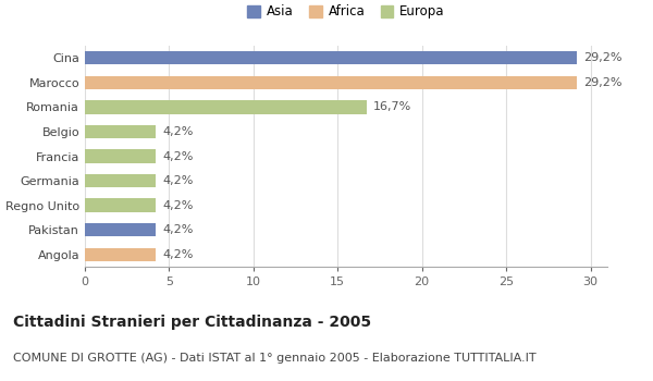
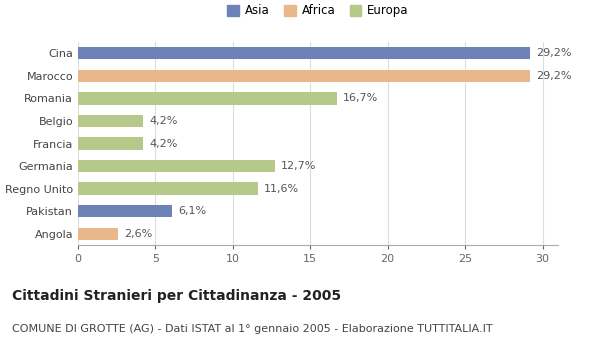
Germania: 4,2% -> 12,7%
Regno Unito: 4,2% -> 11,6%
Pakistan: 4,2% -> 6,1%
Angola: 4,2% -> 2,6%
